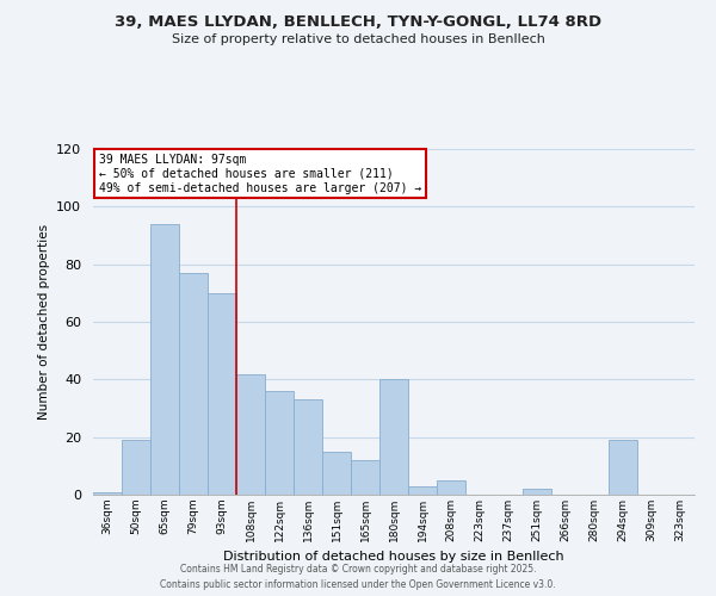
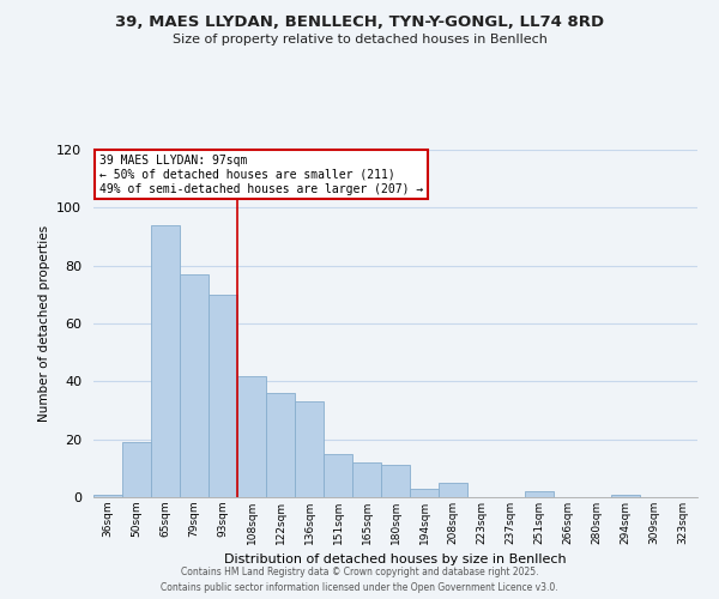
180sqm: 40 -> 11
294sqm: 19 -> 1
